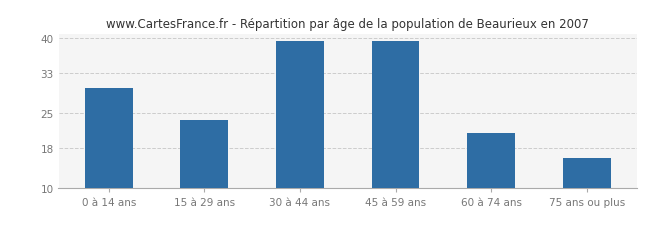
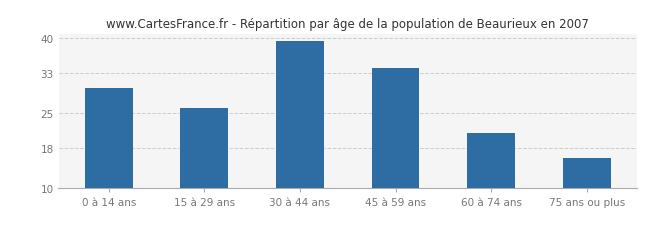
15 à 29 ans: 23.5 -> 26.0
45 à 59 ans: 39.5 -> 34.0
